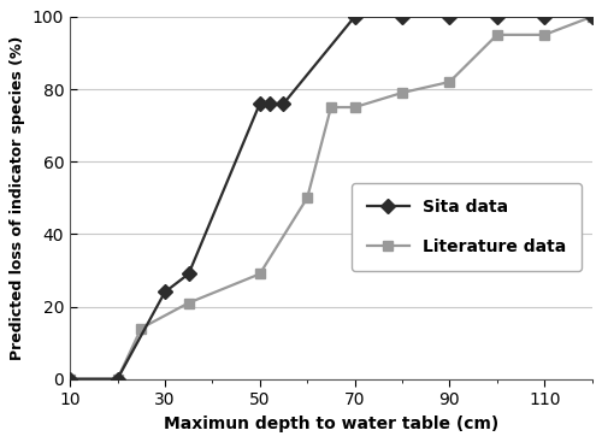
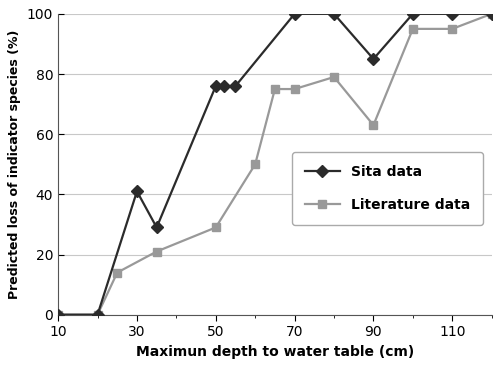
Sita data/30: 24 -> 41
Sita data/90: 100 -> 85
Literature data/90: 82 -> 63
